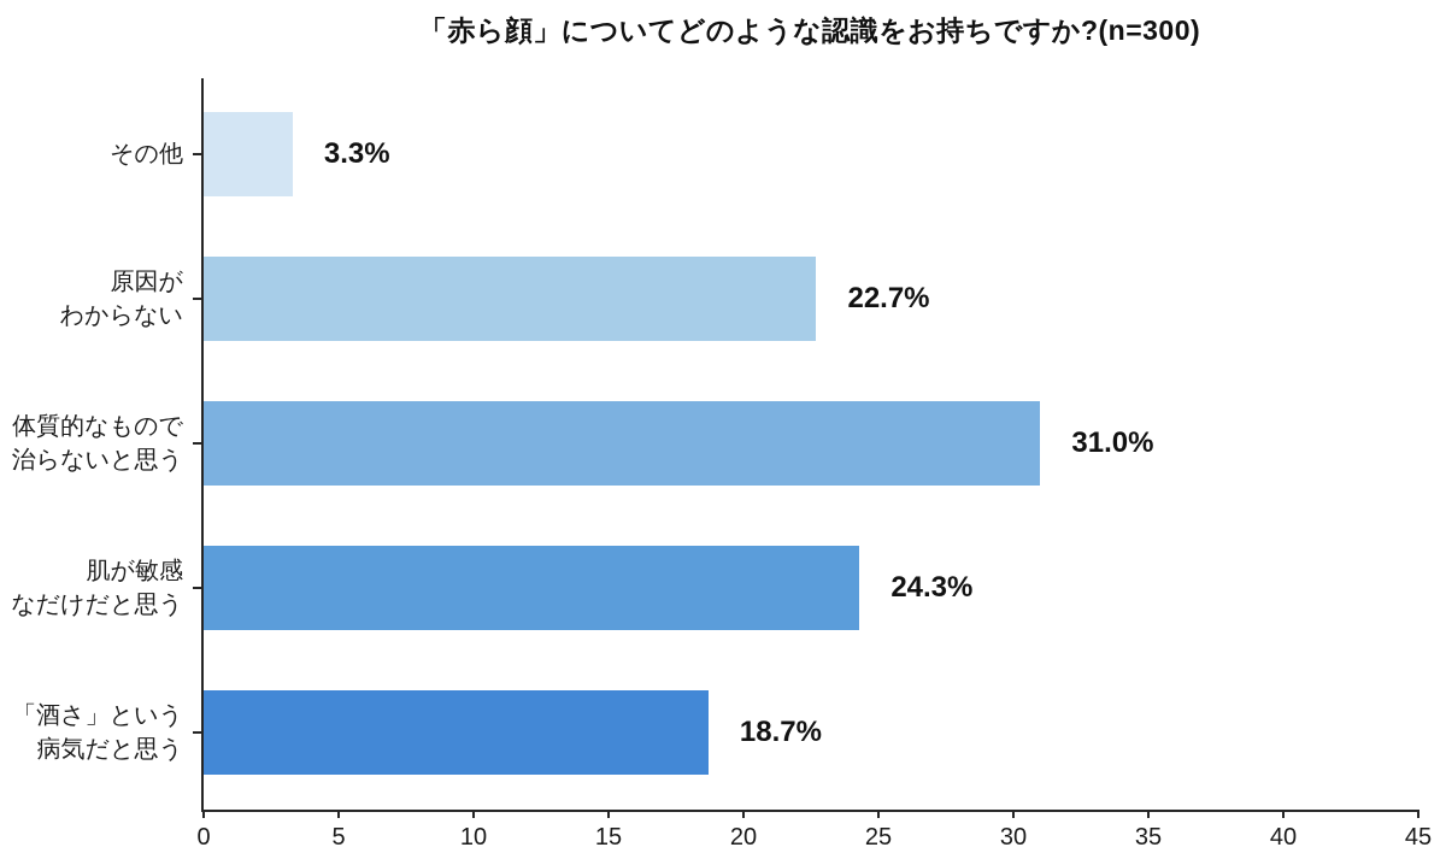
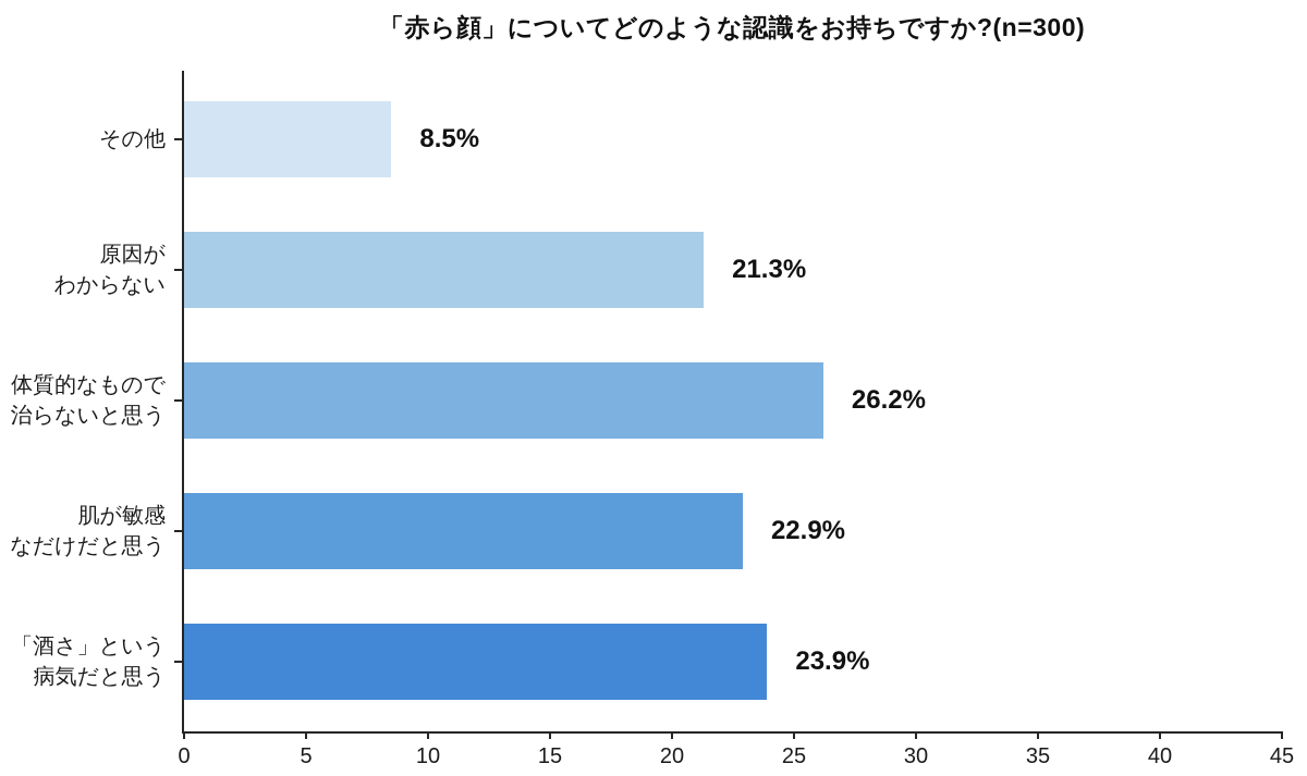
その他: 3.3% -> 8.5%
原因が わからない: 22.7% -> 21.3%
体質的なもので 治らないと思う: 31.0% -> 26.2%
肌が敏感 なだけだと思う: 24.3% -> 22.9%
「酒さ」という 病気だと思う: 18.7% -> 23.9%
